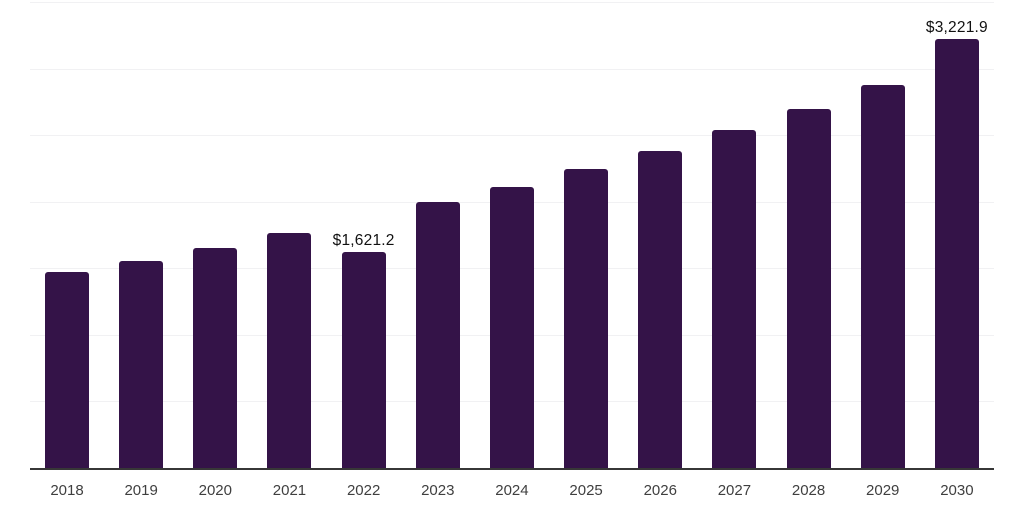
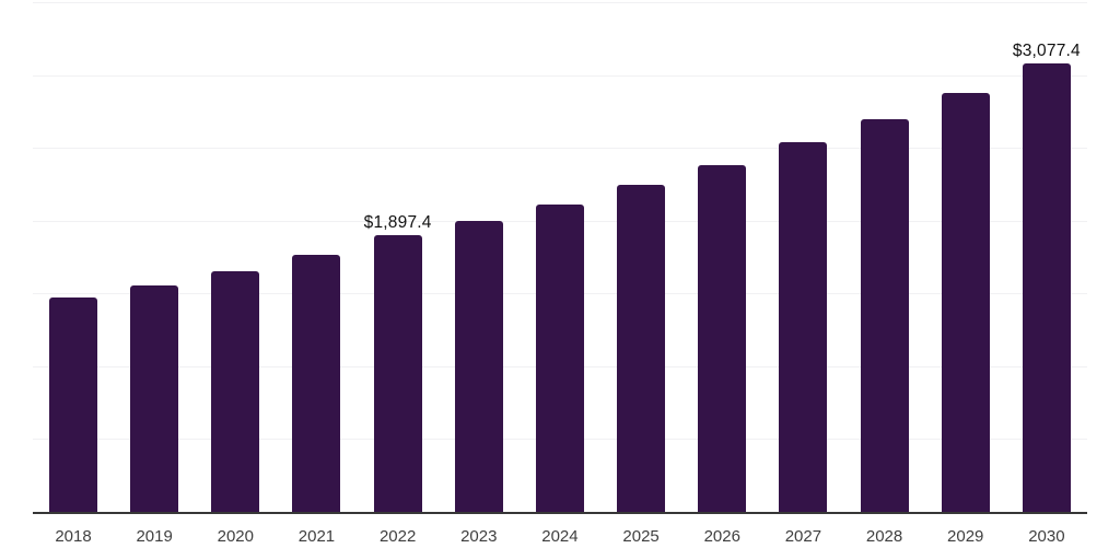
2022: $1,621.2 -> $1,897.4
2030: $3,221.9 -> $3,077.4
